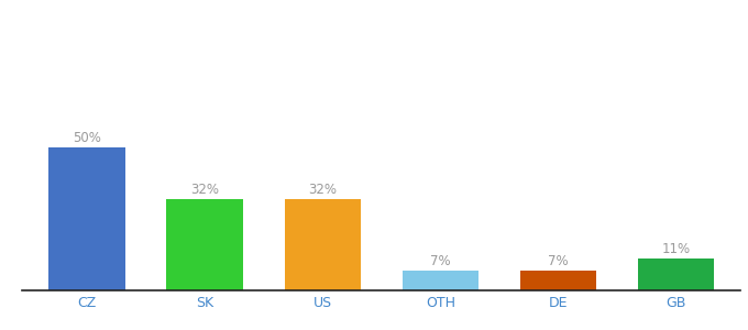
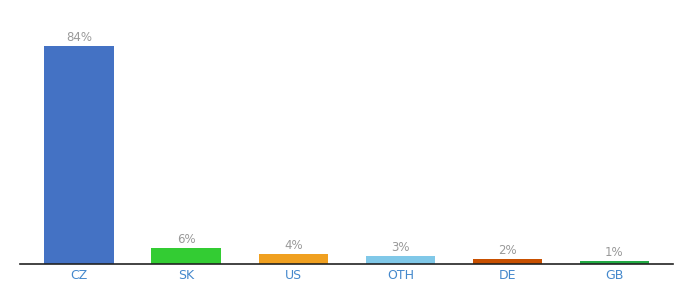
CZ: 50% -> 84%
SK: 32% -> 6%
US: 32% -> 4%
OTH: 7% -> 3%
DE: 7% -> 2%
GB: 11% -> 1%
